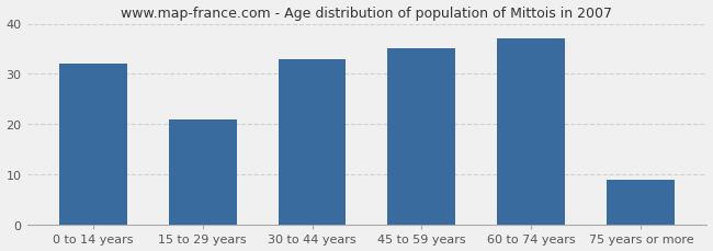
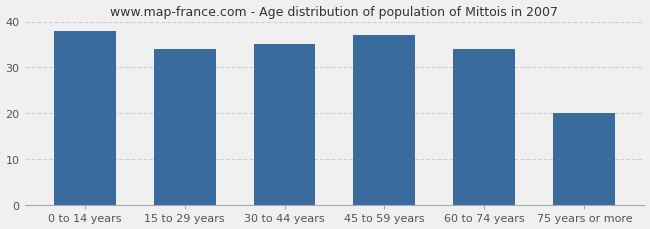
0 to 14 years: 32 -> 38
15 to 29 years: 21 -> 34
30 to 44 years: 33 -> 35
45 to 59 years: 35 -> 37
60 to 74 years: 37 -> 34
75 years or more: 9 -> 20
